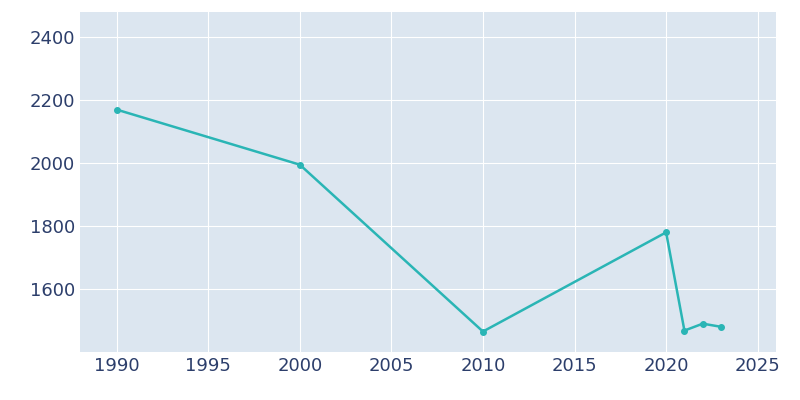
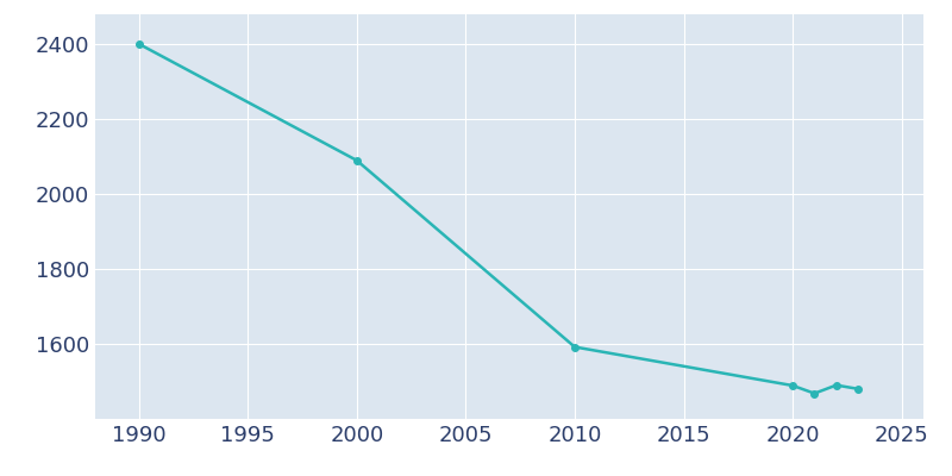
1990: 2170 -> 2401
2000: 1995 -> 2090
2010: 1465 -> 1592
2020: 1780 -> 1489
